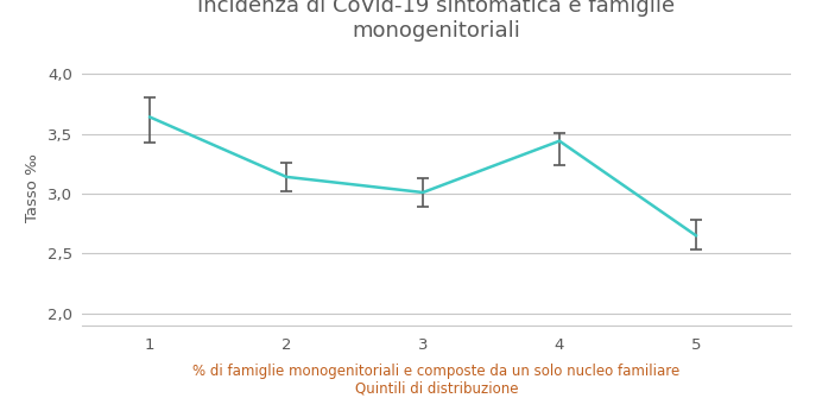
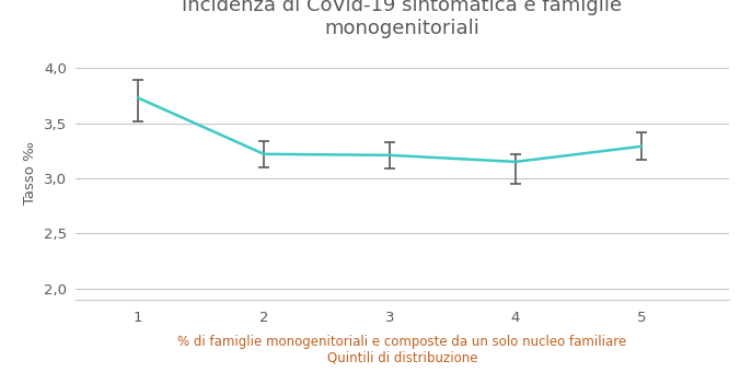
1: 3,64 -> 3,73
2: 3,14 -> 3,22
3: 3,01 -> 3,21
4: 3,44 -> 3,15
5: 2,65 -> 3,29
